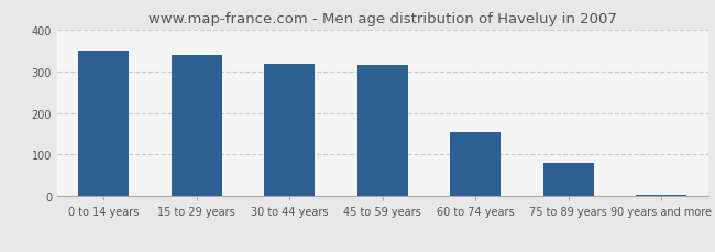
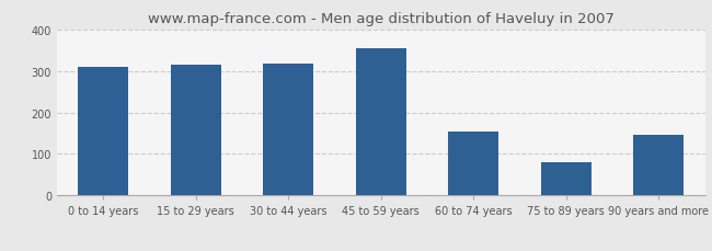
0 to 14 years: 348 -> 310
15 to 29 years: 338 -> 315
45 to 59 years: 315 -> 355
90 years and more: 5 -> 145
